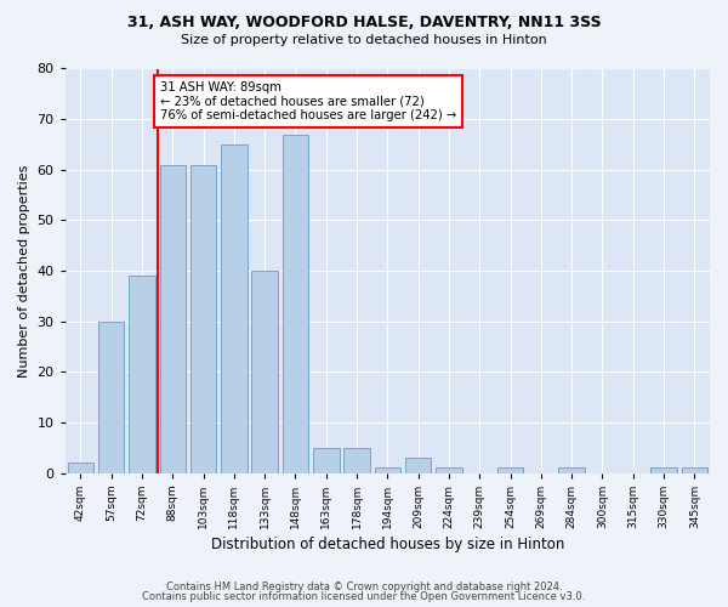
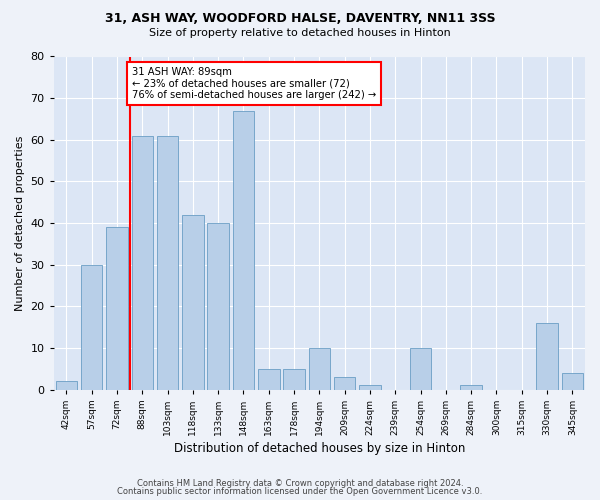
118sqm: 65 -> 42
194sqm: 1 -> 10
254sqm: 1 -> 10
330sqm: 1 -> 16
345sqm: 1 -> 4
